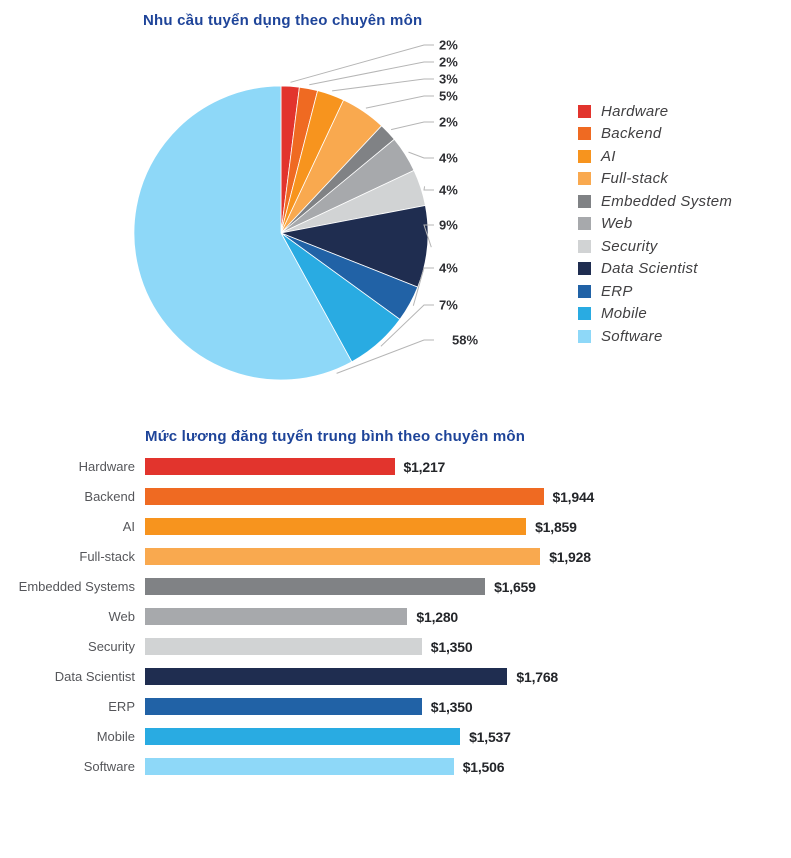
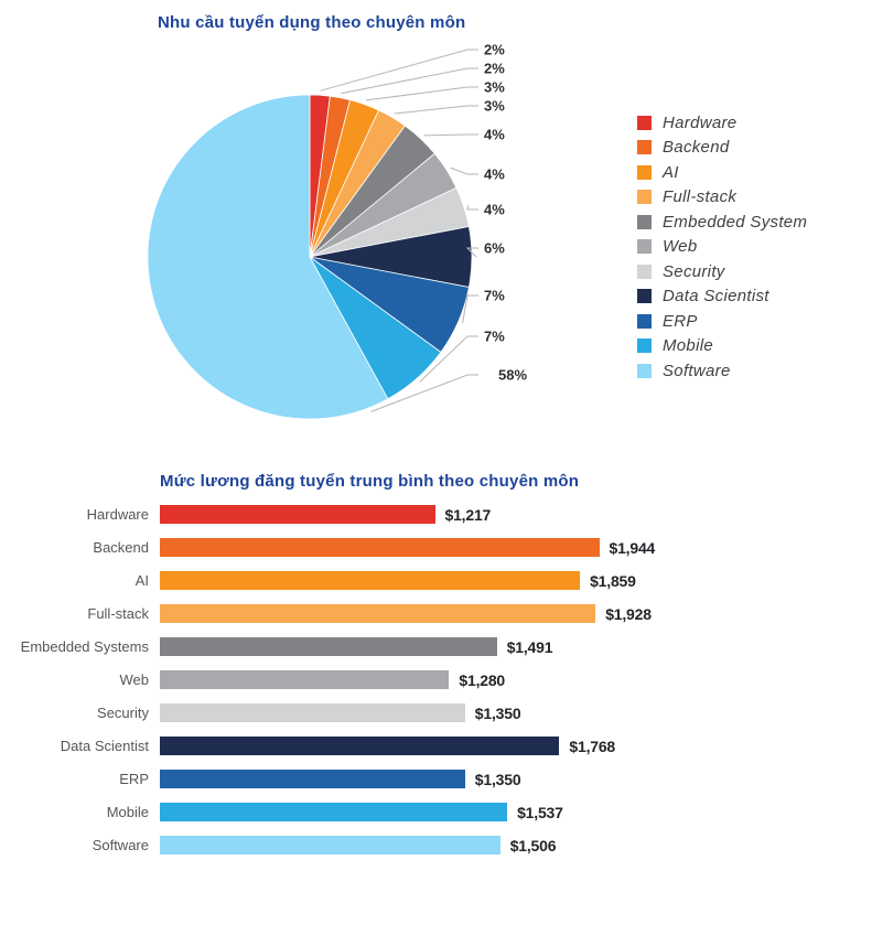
Nhu cầu tuyển dụng theo chuyên môn/Full-stack: 5% -> 3%
Nhu cầu tuyển dụng theo chuyên môn/Embedded System: 2% -> 4%
Nhu cầu tuyển dụng theo chuyên môn/Data Scientist: 9% -> 6%
Nhu cầu tuyển dụng theo chuyên môn/ERP: 4% -> 7%
Mức lương đăng tuyển trung bình theo chuyên môn/Embedded Systems: $1,659 -> $1,491
